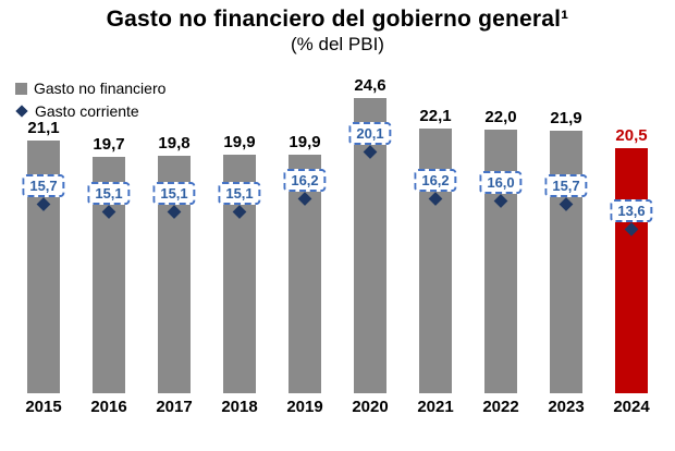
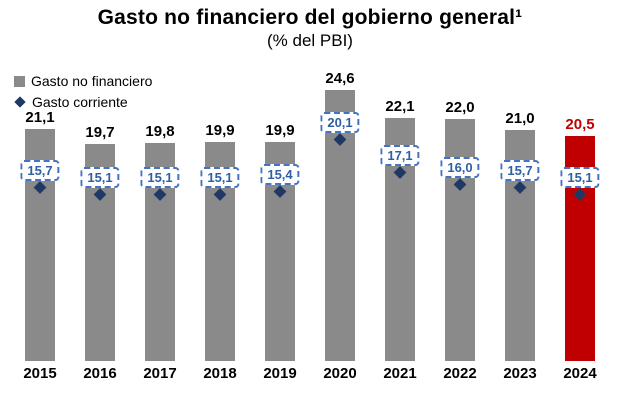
Gasto corriente/2019: 16,2 -> 15,4
Gasto corriente/2021: 16,2 -> 17,1
Gasto no financiero/2023: 21,9 -> 21,0
Gasto corriente/2024: 13,6 -> 15,1
